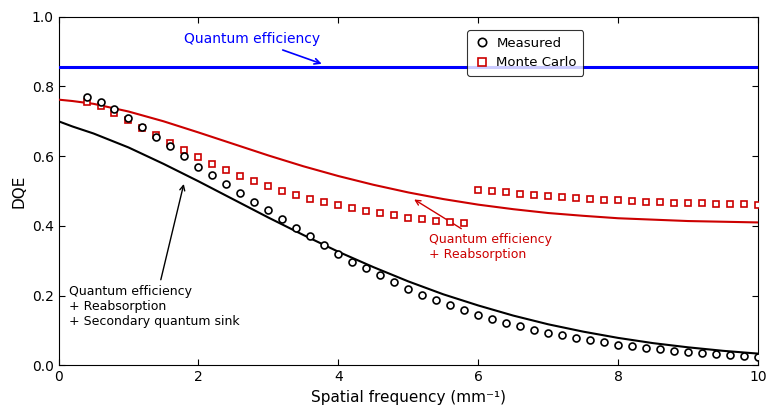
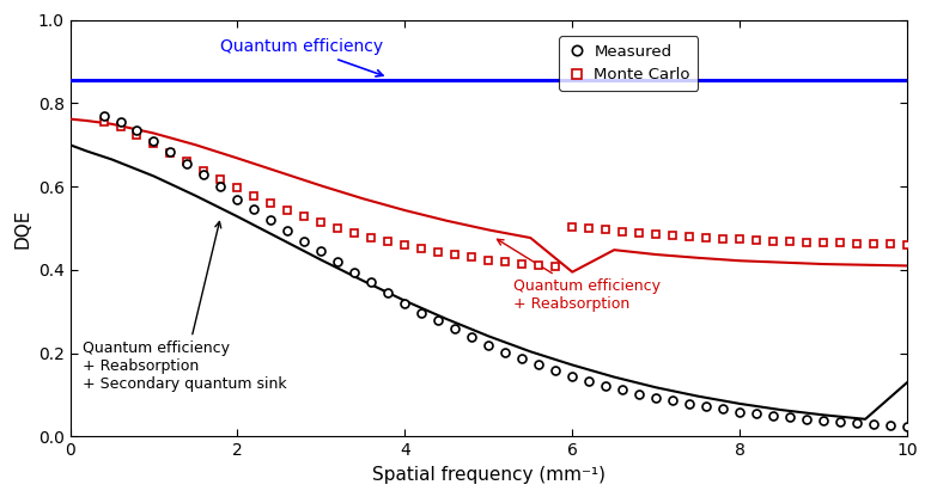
Monte Carlo/6: 0.461 -> 0.395
Measured/10: 0.034 -> 0.130
